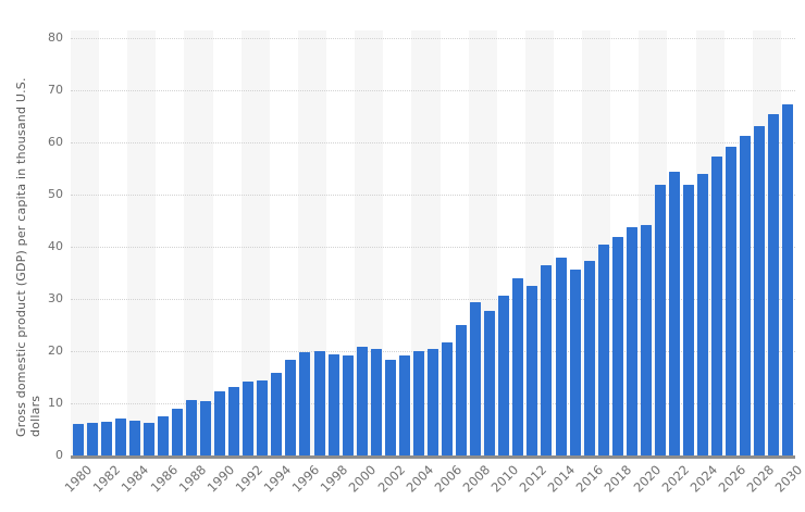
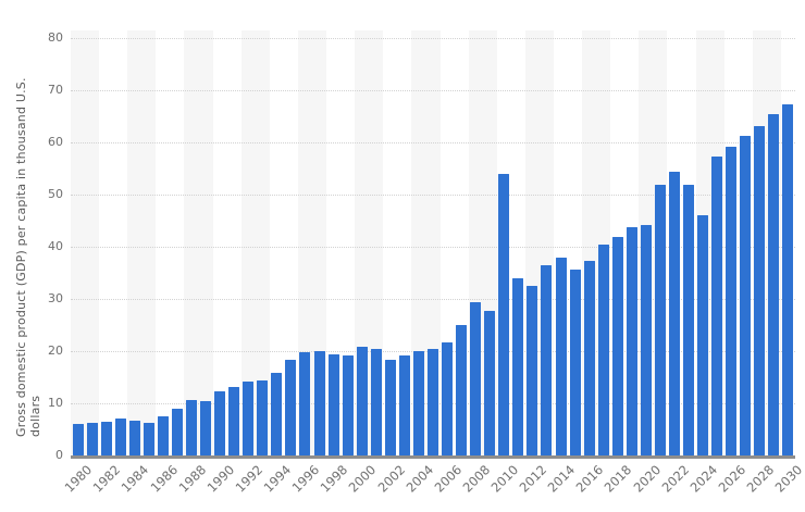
2010: 31 -> 54
2024: 54 -> 46
